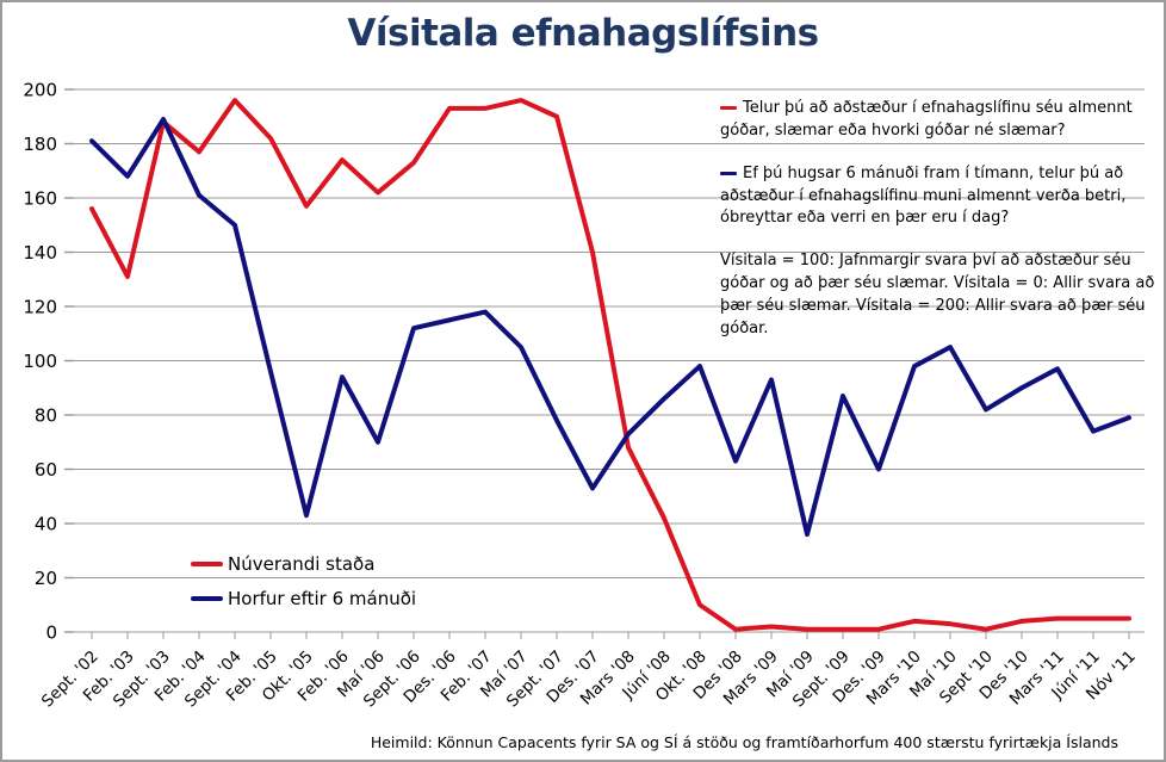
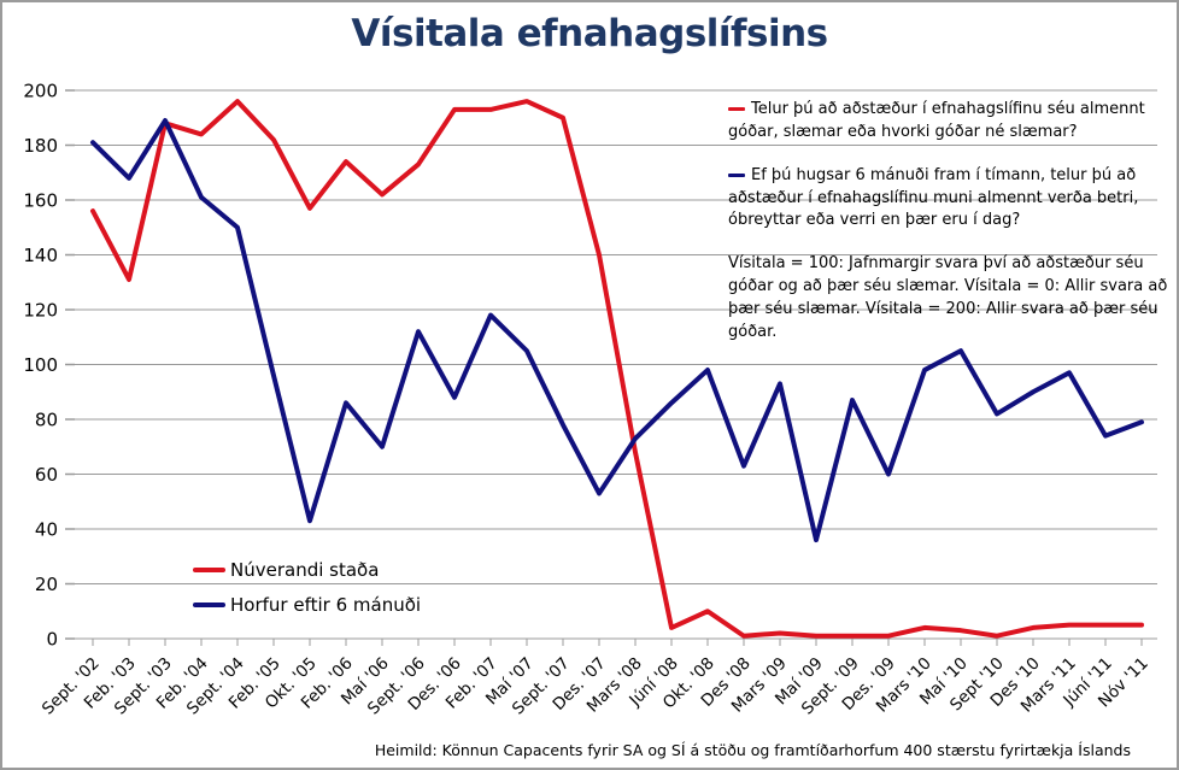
Núverandi staða/Feb. '04: 177 -> 184
Horfur eftir 6 mánuði/Feb. '06: 94 -> 86
Horfur eftir 6 mánuði/Des. '06: 115 -> 88
Núverandi staða/Júní '08: 42 -> 4
